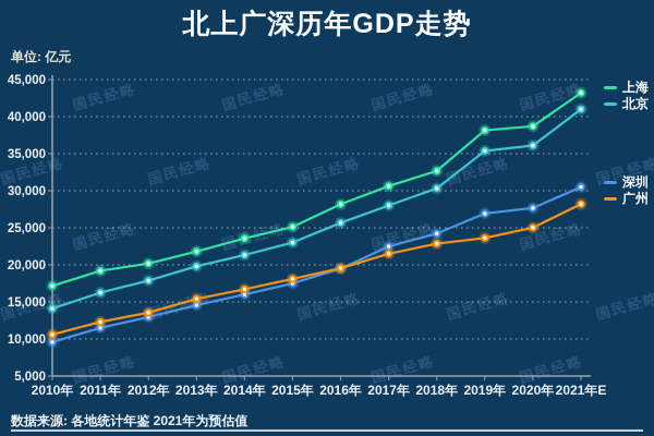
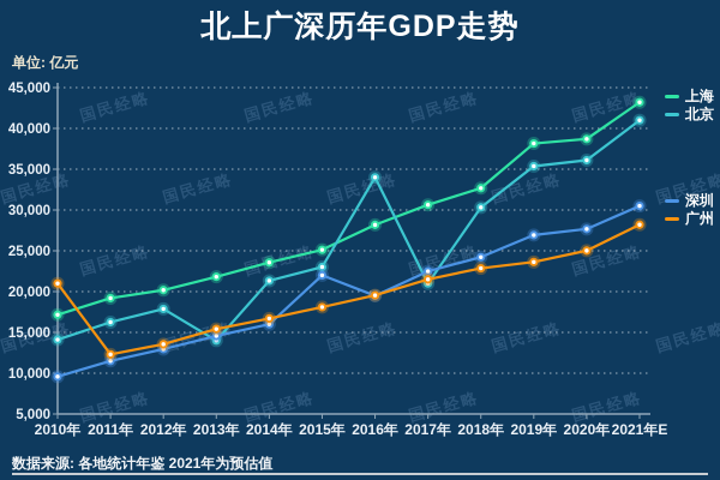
广州/2010年: 11000 -> 21000
北京/2013年: 20000 -> 14000
深圳/2015年: 18000 -> 22000
北京/2016年: 26000 -> 34000
北京/2017年: 28000 -> 21000
